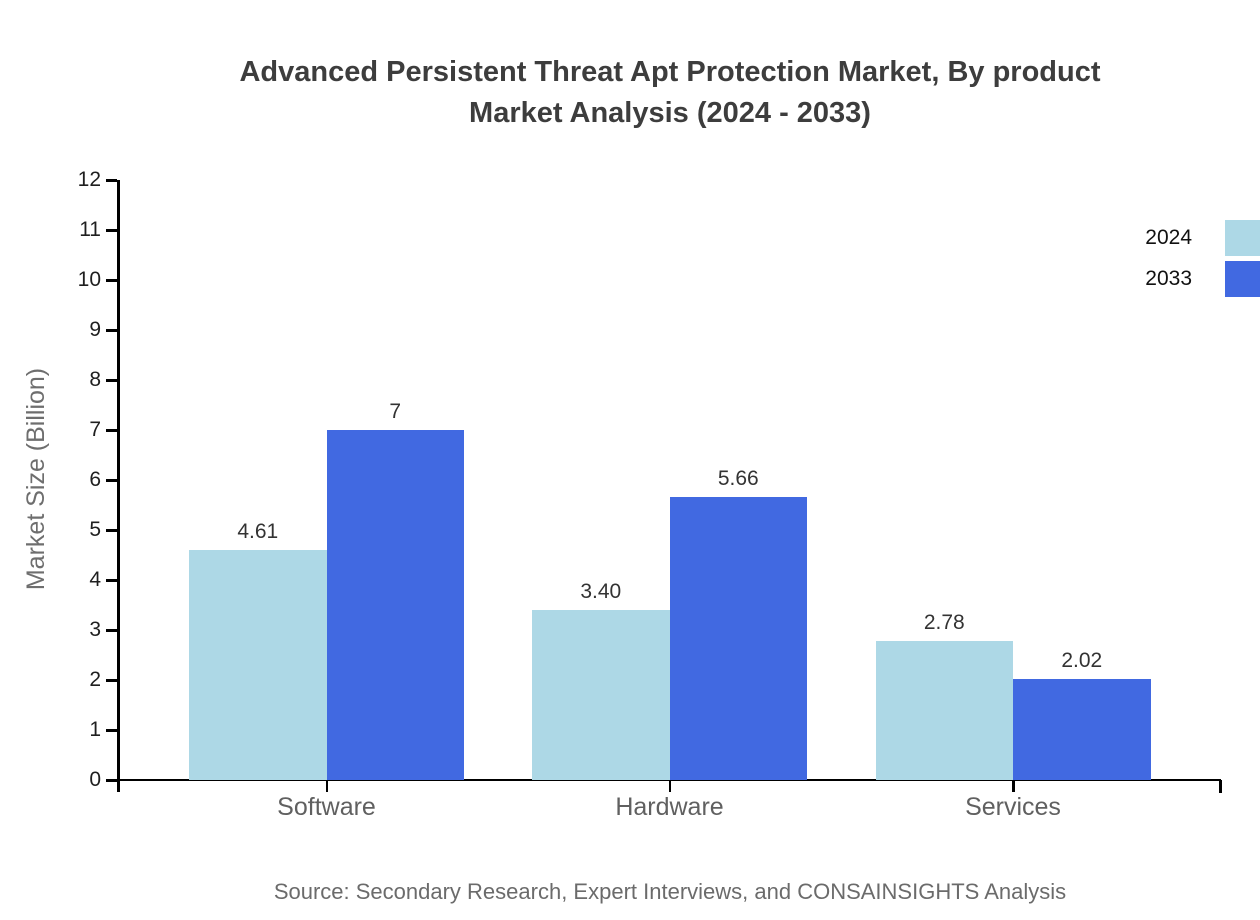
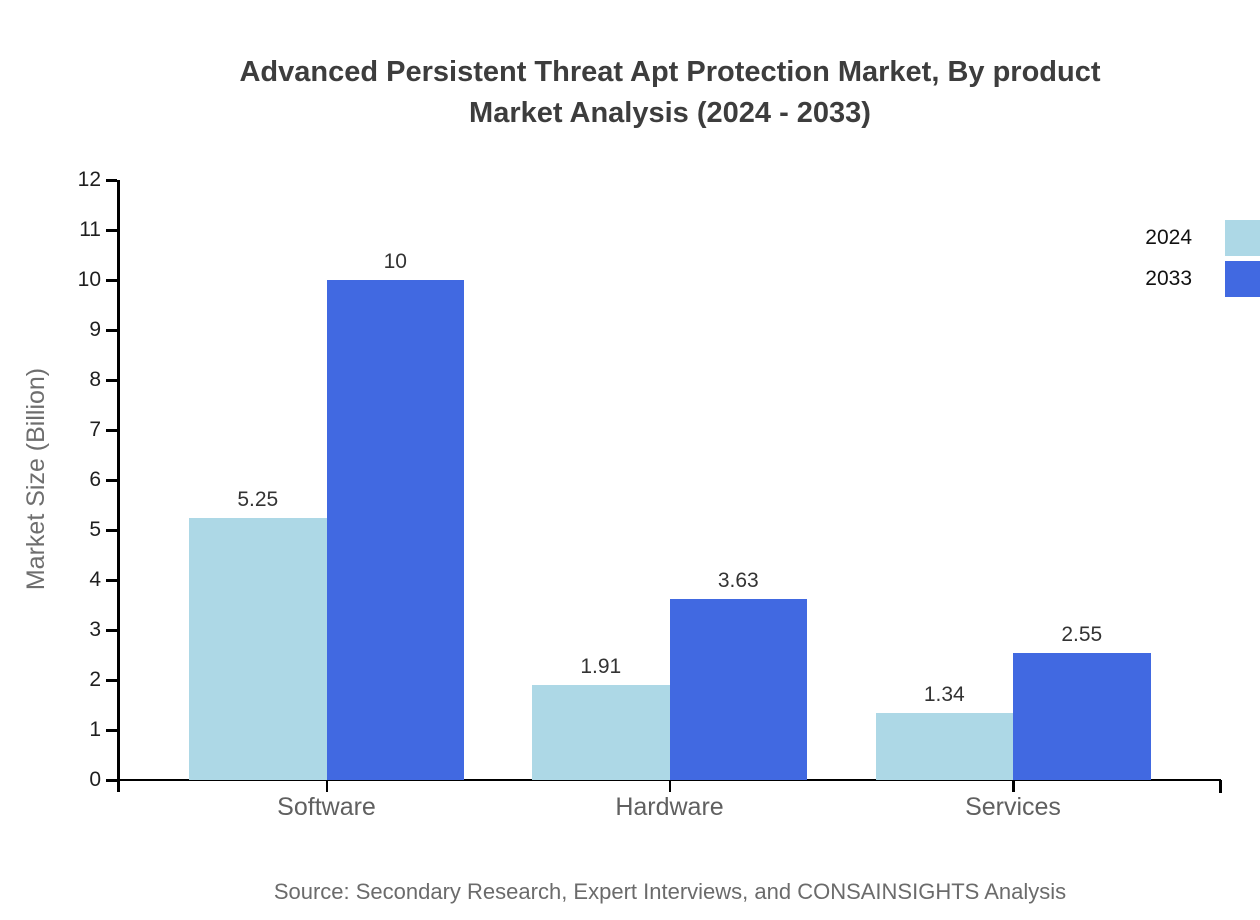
2024/Software: 4.61 -> 5.25
2033/Software: 7 -> 10
2024/Hardware: 3.40 -> 1.91
2033/Hardware: 5.66 -> 3.63
2024/Services: 2.78 -> 1.34
2033/Services: 2.02 -> 2.55
